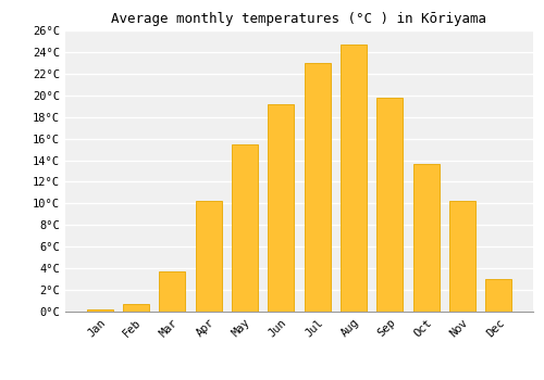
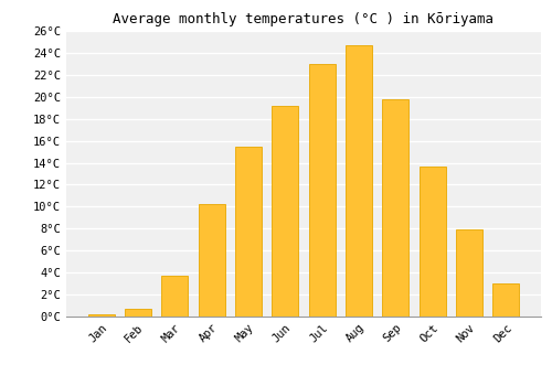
Nov: 10.2°C -> 7.9°C
